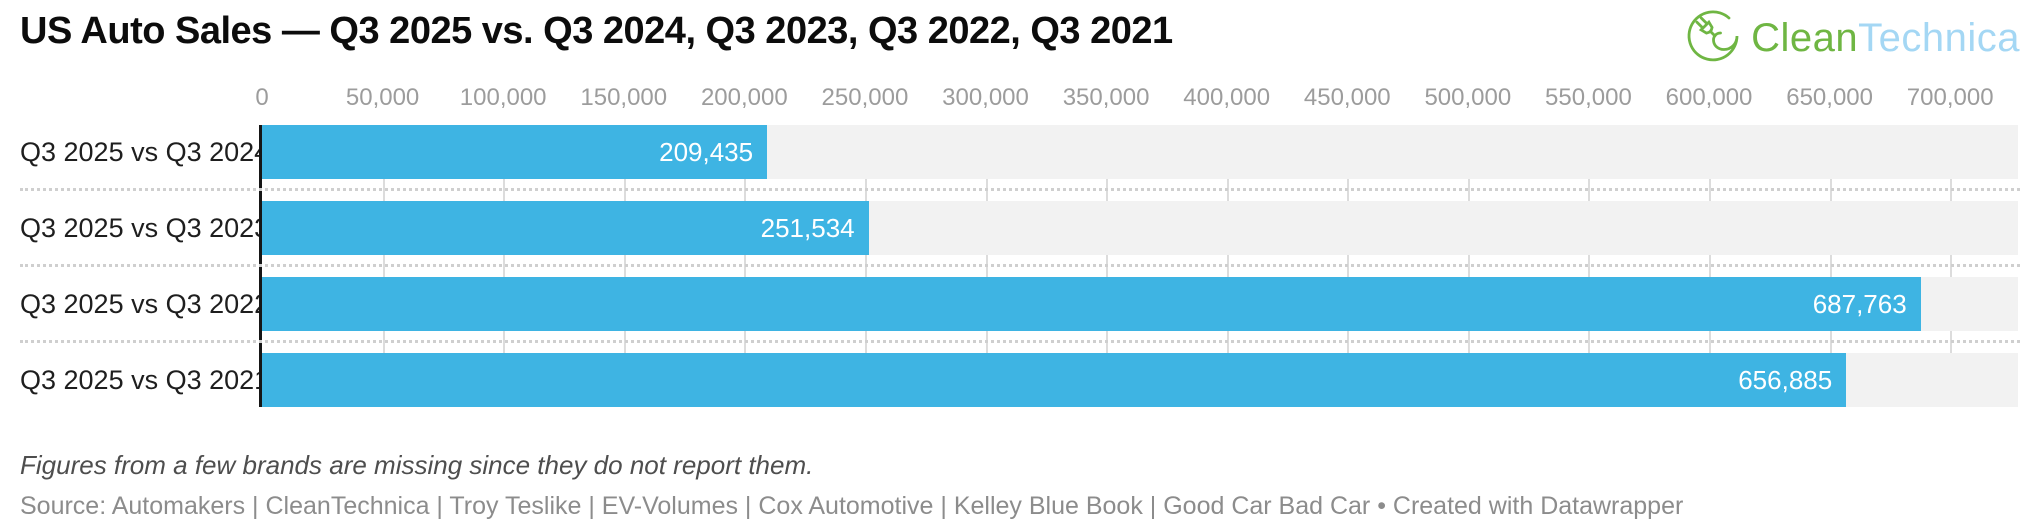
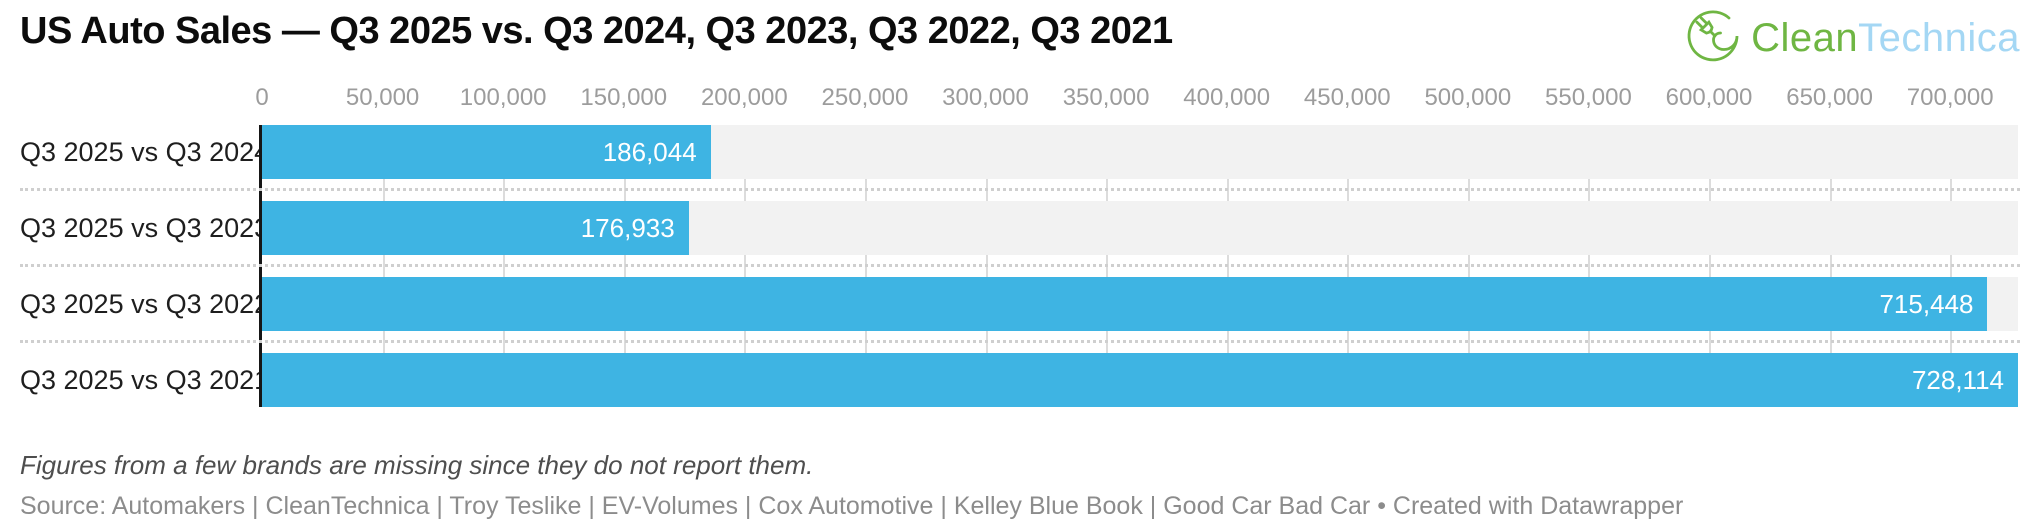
Q3 2025 vs Q3 2024: 209,435 -> 186,044
Q3 2025 vs Q3 2023: 251,534 -> 176,933
Q3 2025 vs Q3 2022: 687,763 -> 715,448
Q3 2025 vs Q3 2021: 656,885 -> 728,114
